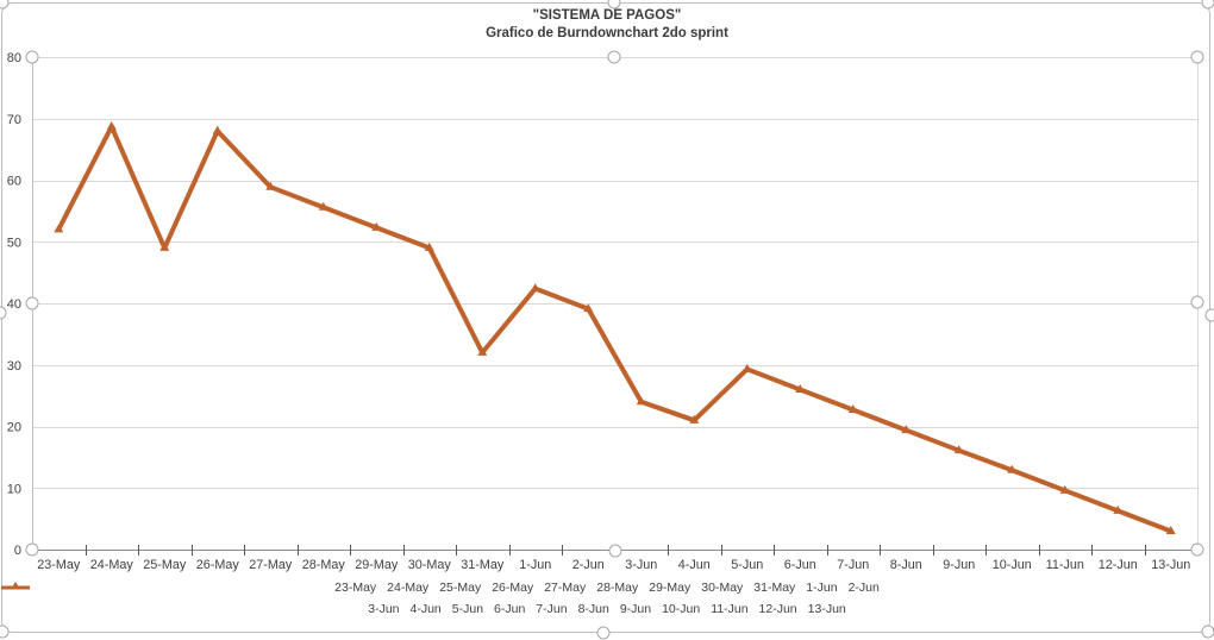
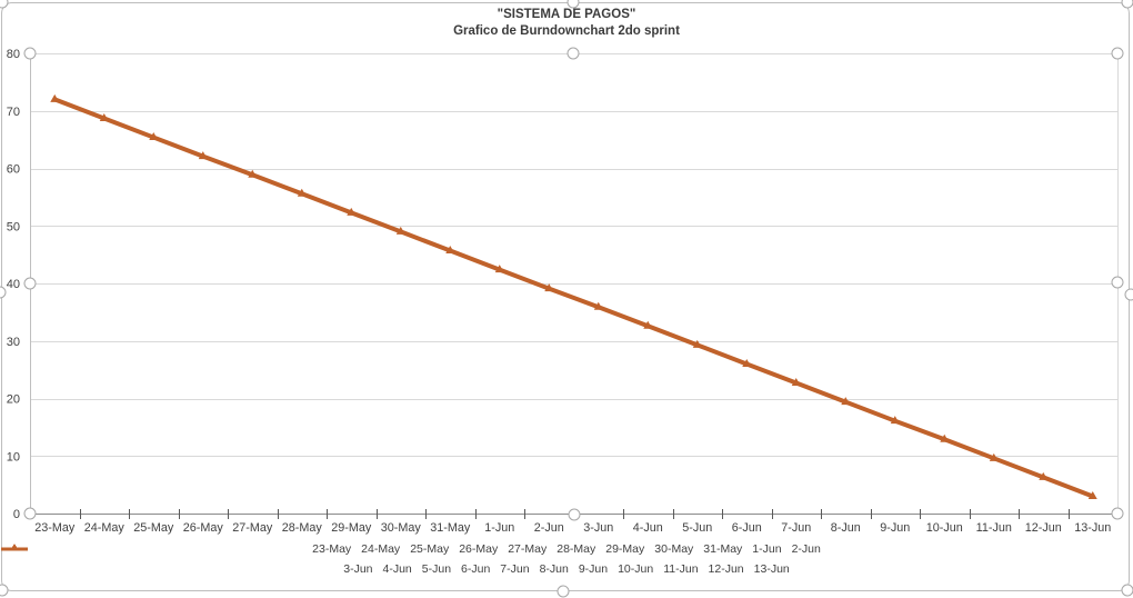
23-May: 52 -> 72
25-May: 49 -> 65
26-May: 68 -> 62
31-May: 32 -> 46
3-Jun: 24 -> 36
4-Jun: 21 -> 33
